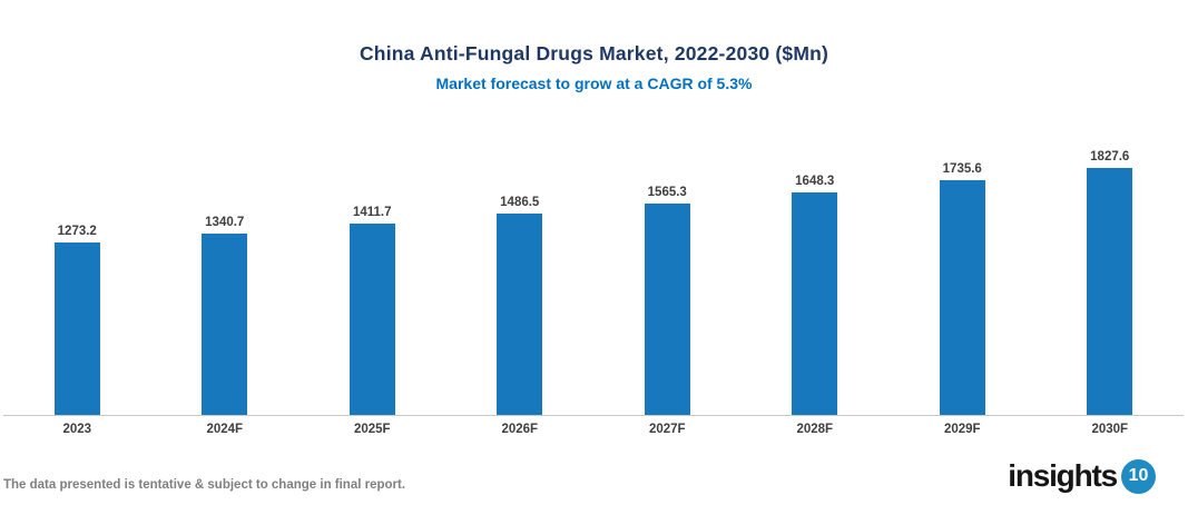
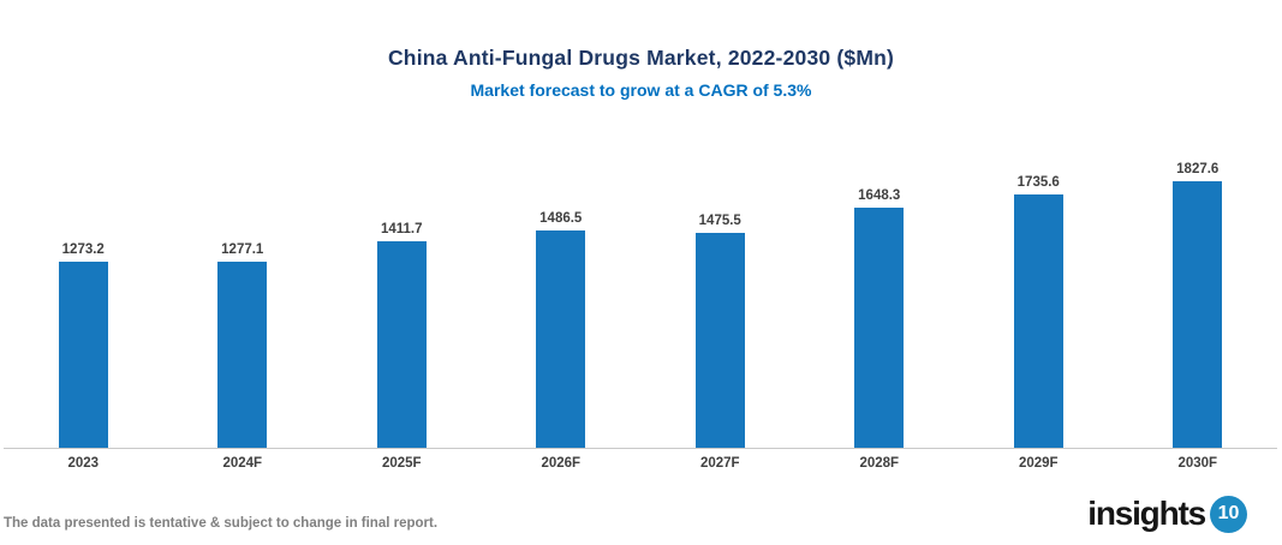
2024F: 1340.7 -> 1277.1
2027F: 1565.3 -> 1475.5
